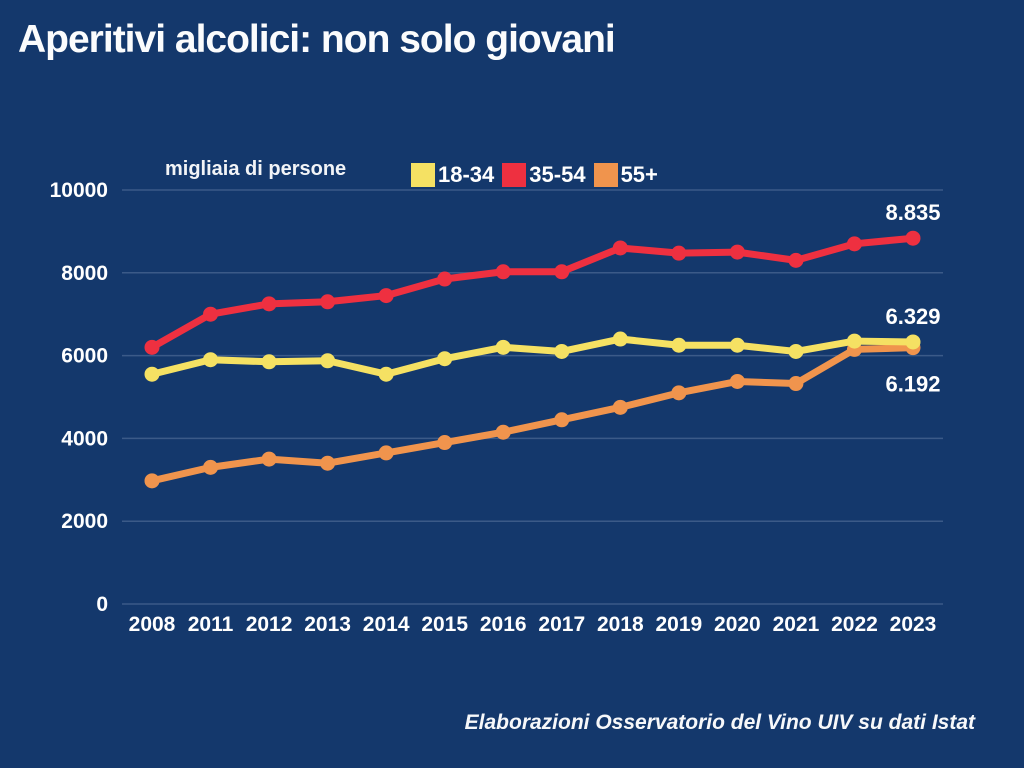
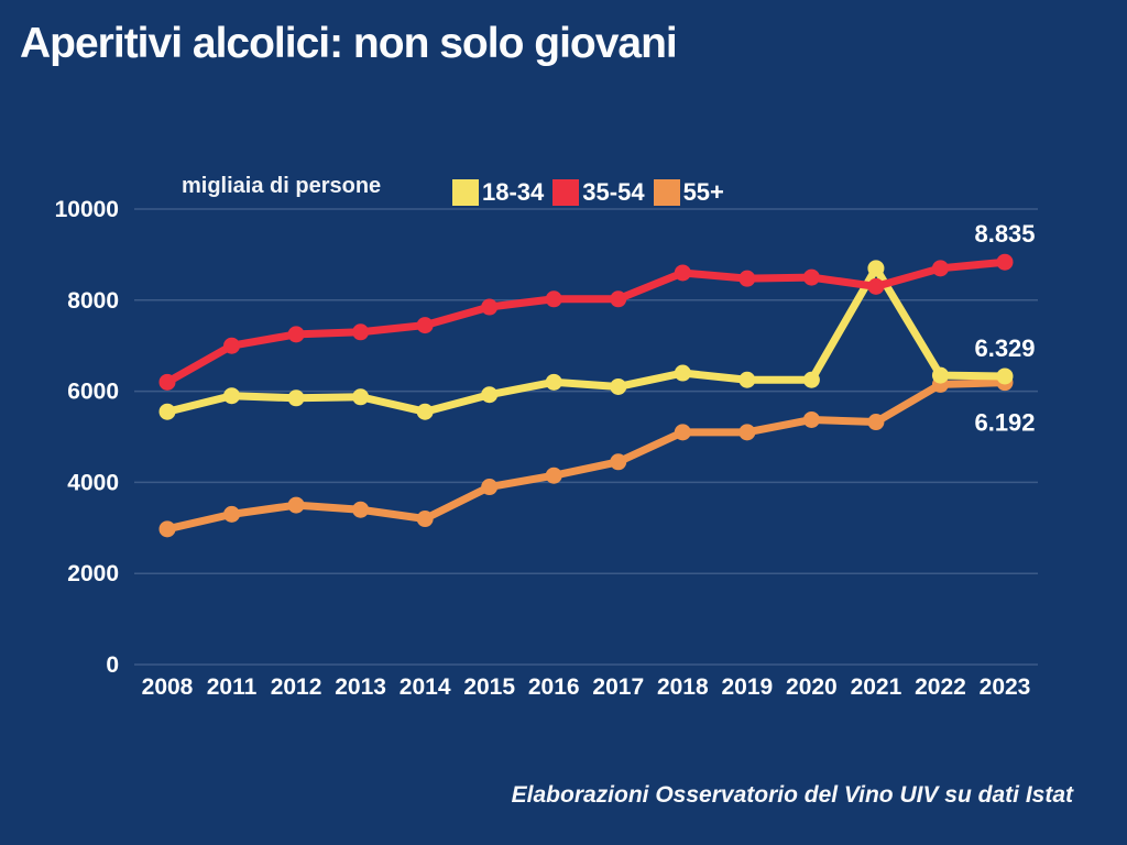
55+/2014: 3600 -> 3200
55+/2018: 4800 -> 5100
18-34/2021: 6100 -> 8700
